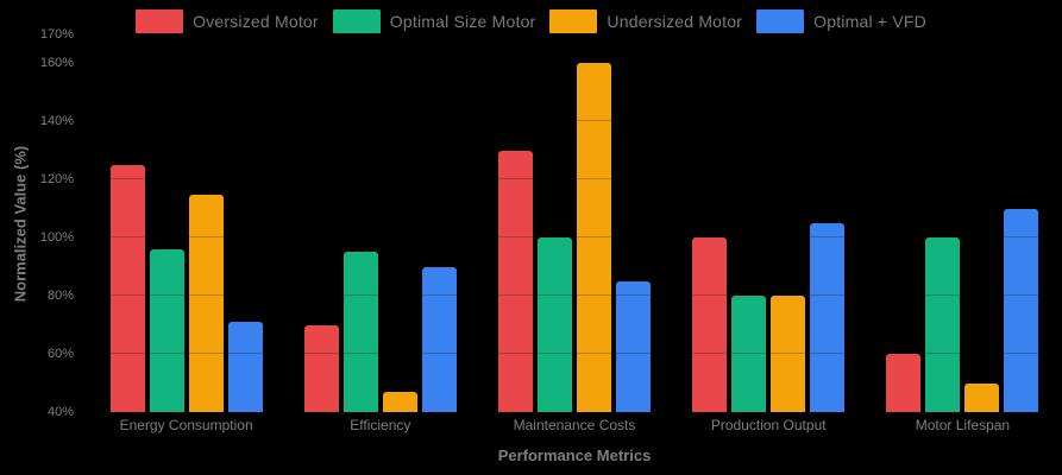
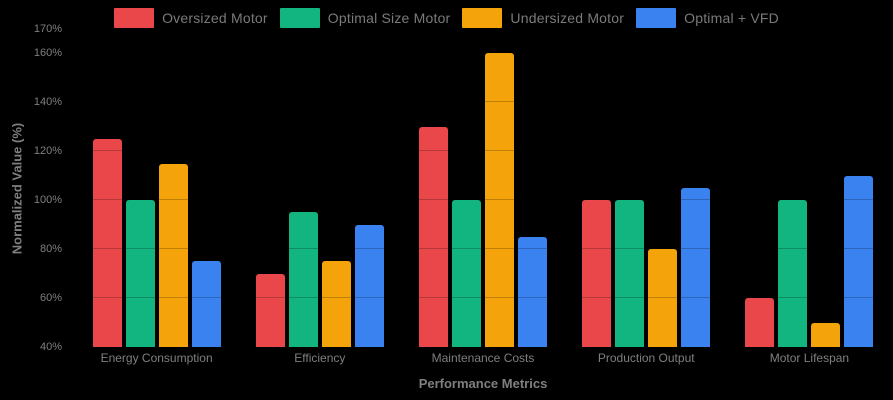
Optimal Size Motor/Energy Consumption: 96% -> 100%
Optimal + VFD/Energy Consumption: 71% -> 75%
Undersized Motor/Efficiency: 47% -> 75%
Optimal Size Motor/Production Output: 80% -> 100%
